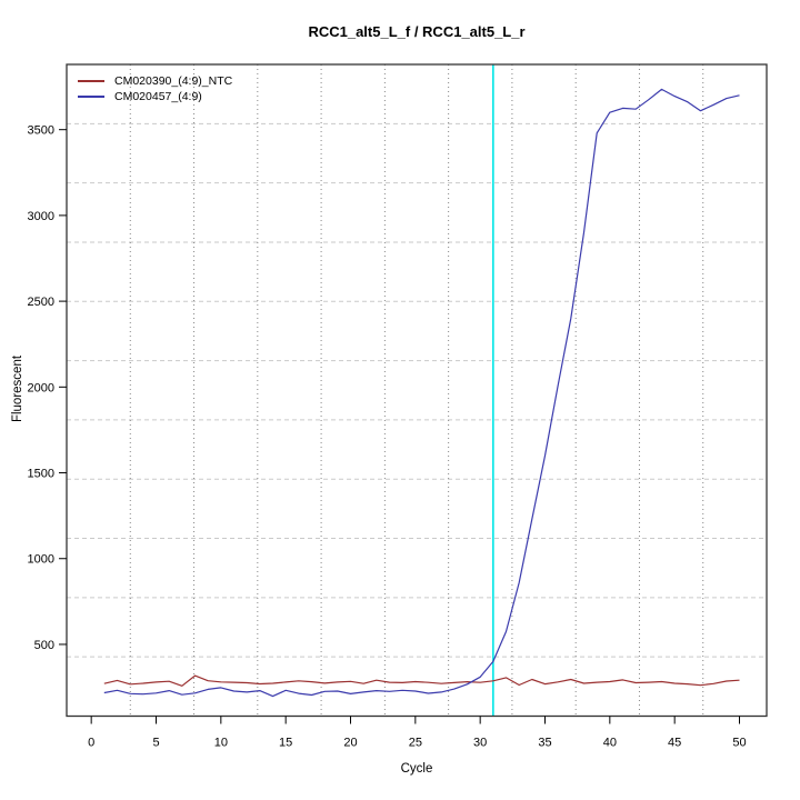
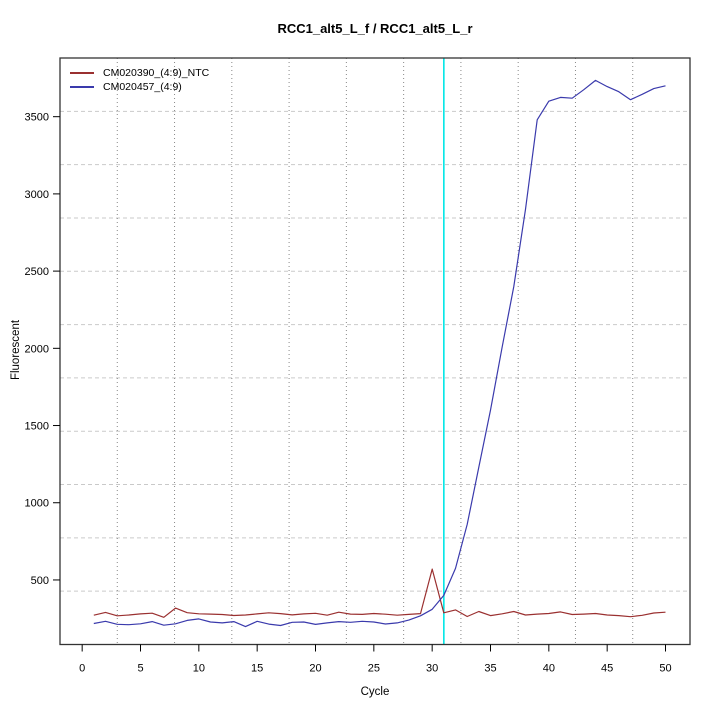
CM020390_(4:9)_NTC/30: 280 -> 570
